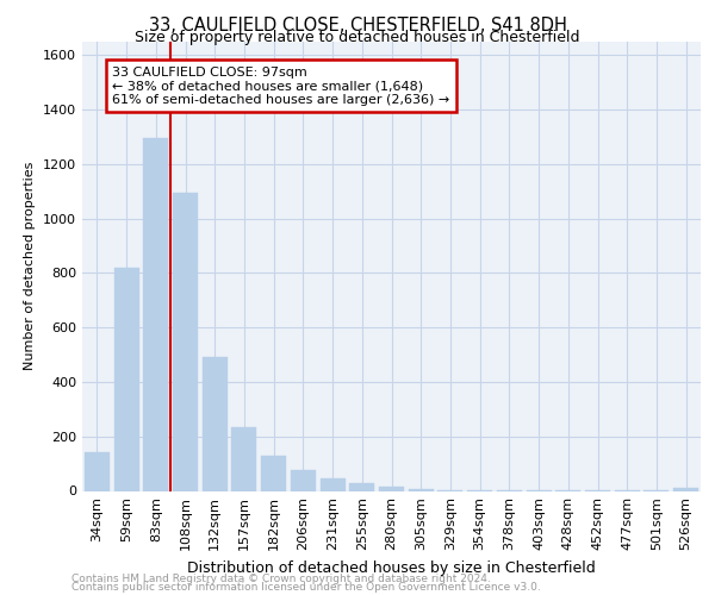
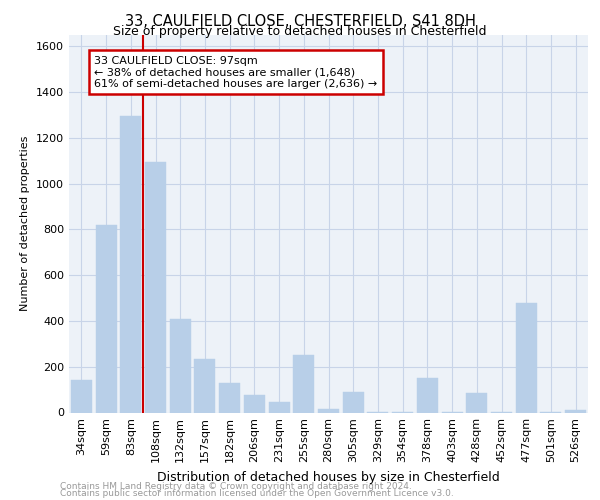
132sqm: 490 -> 410
255sqm: 28 -> 250
305sqm: 8 -> 90
378sqm: 2 -> 150
428sqm: 1 -> 85
477sqm: 1 -> 480
